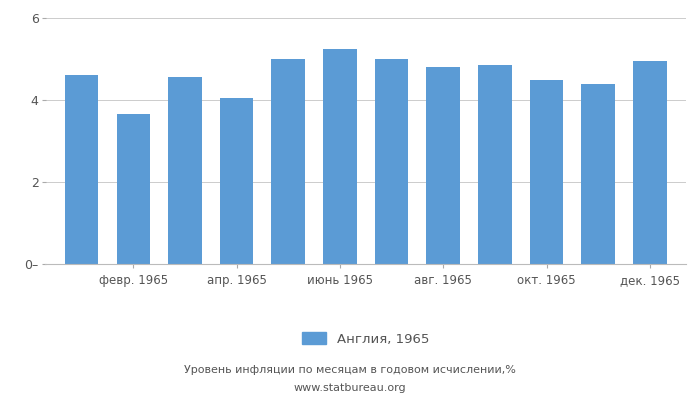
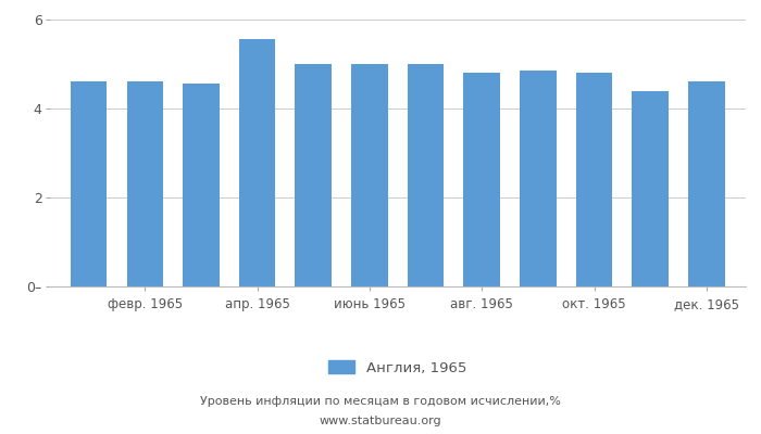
февр. 1965: 3.65 -> 4.60
апр. 1965: 4.05 -> 5.55
июнь 1965: 5.25 -> 5.00
окт. 1965: 4.50 -> 4.80
дек. 1965: 4.95 -> 4.60
